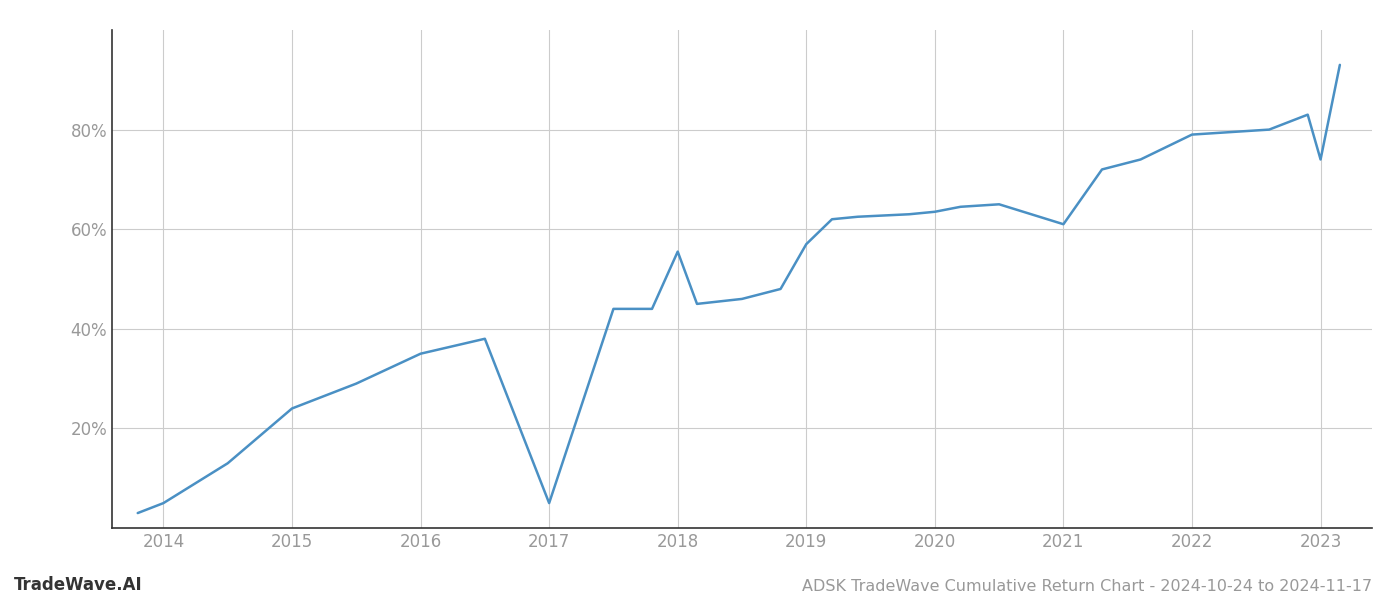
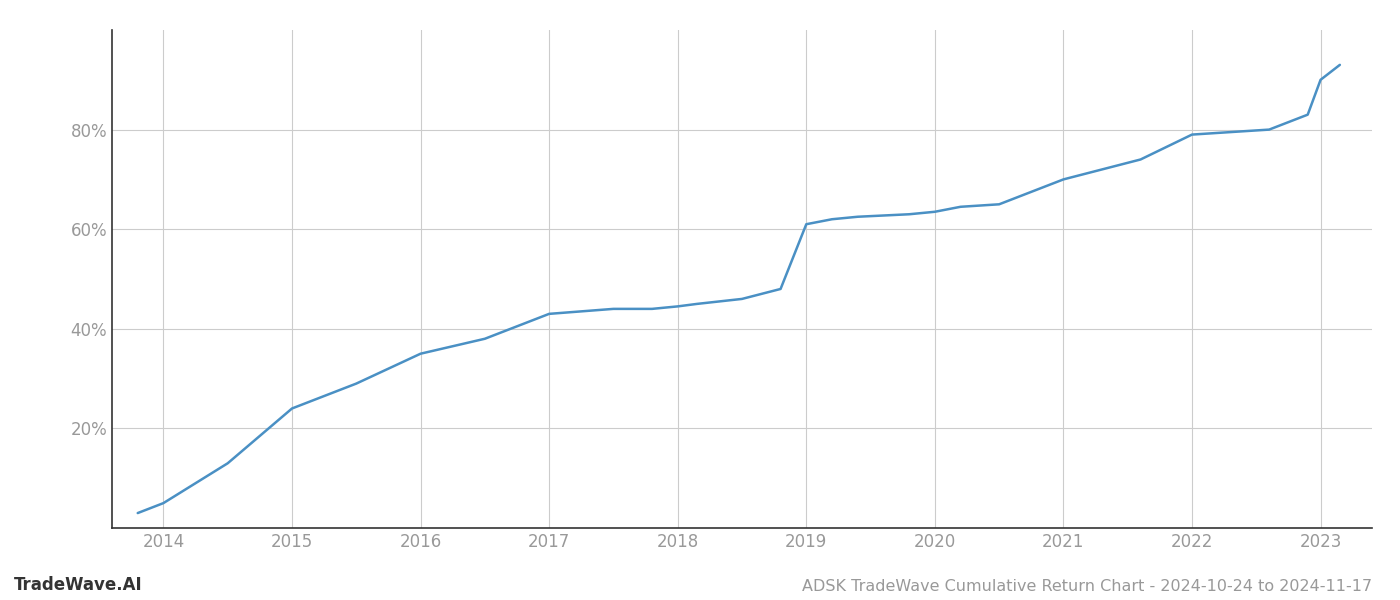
2017: 5.0% -> 43.0%
2018: 55.5% -> 44.5%
2019: 57.0% -> 61.0%
2021: 61.0% -> 70.0%
2023: 74.0% -> 90.0%
